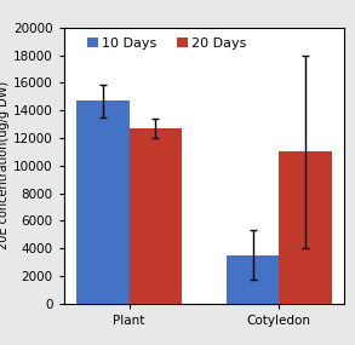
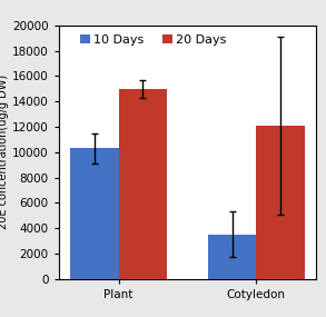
10 Days/Plant: 14700 -> 10300
20 Days/Plant: 12700 -> 15000
20 Days/Cotyledon: 11000 -> 12100
